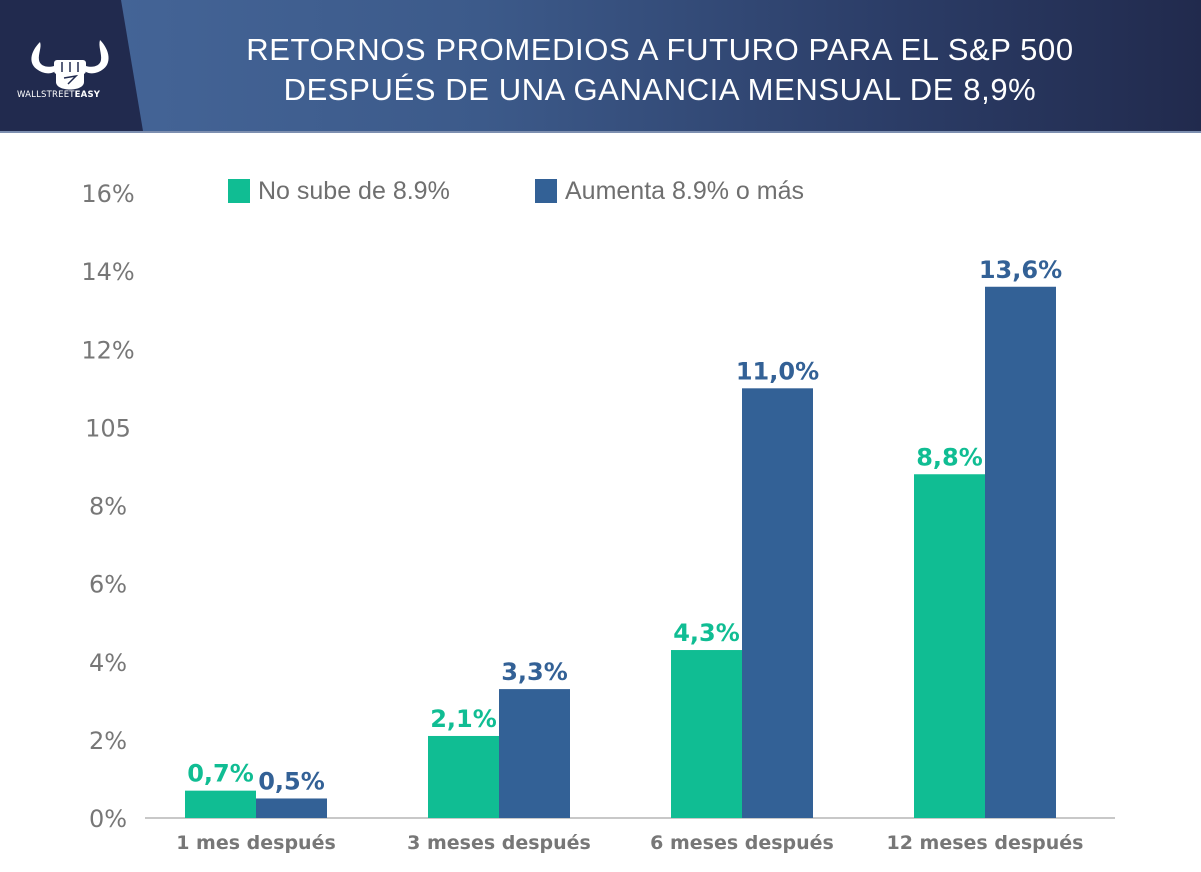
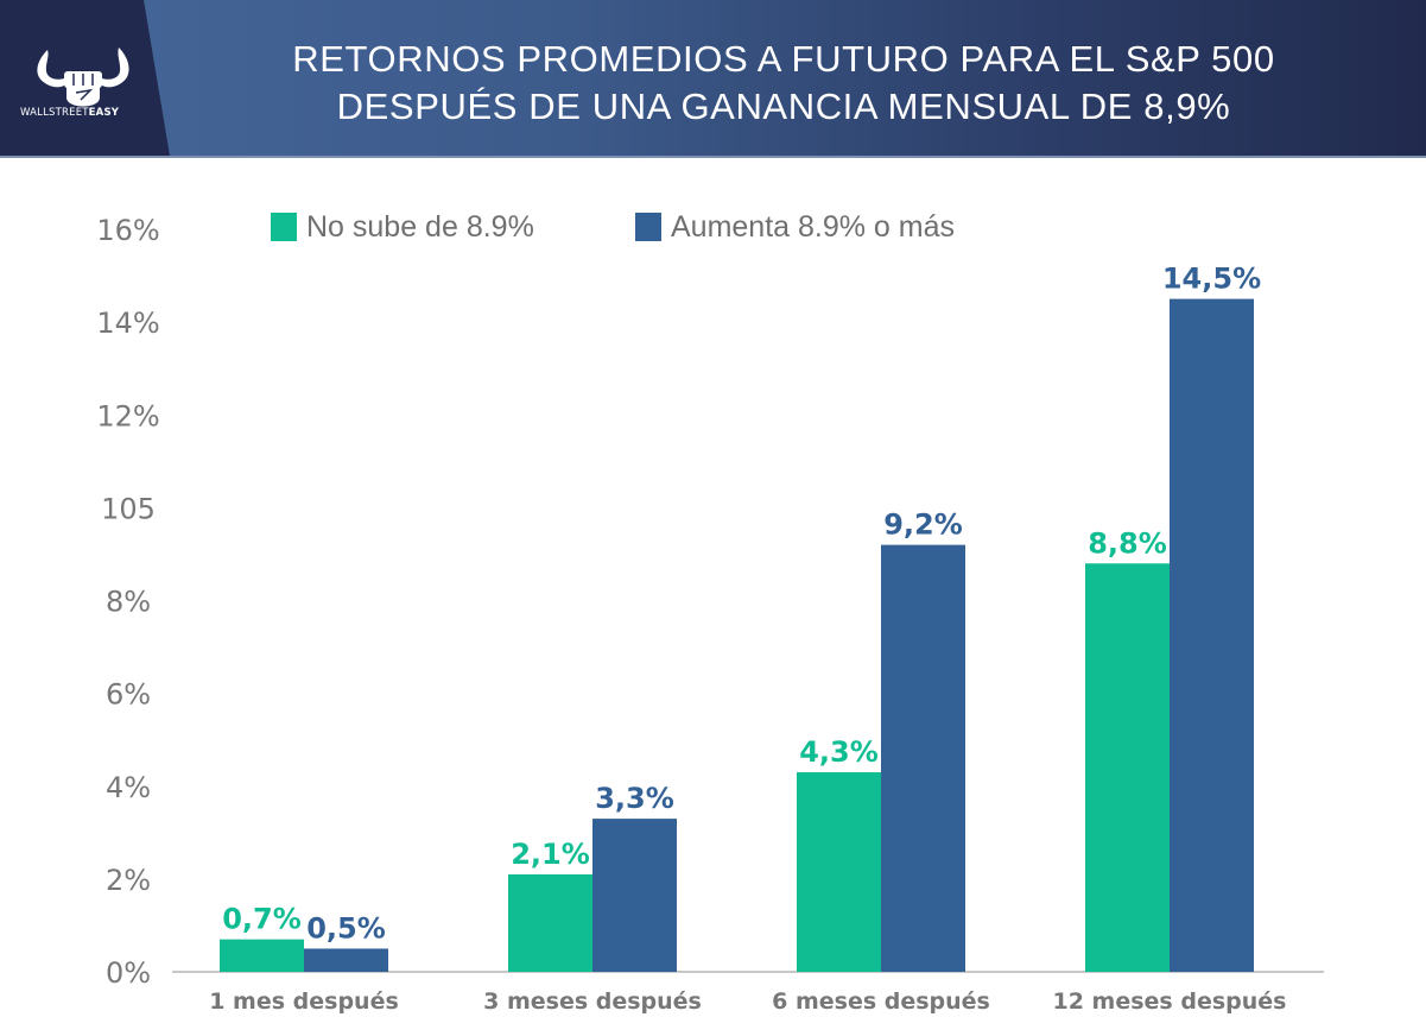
Aumenta 8.9% o más/6 meses después: 11,0% -> 9,2%
Aumenta 8.9% o más/12 meses después: 13,6% -> 14,5%
